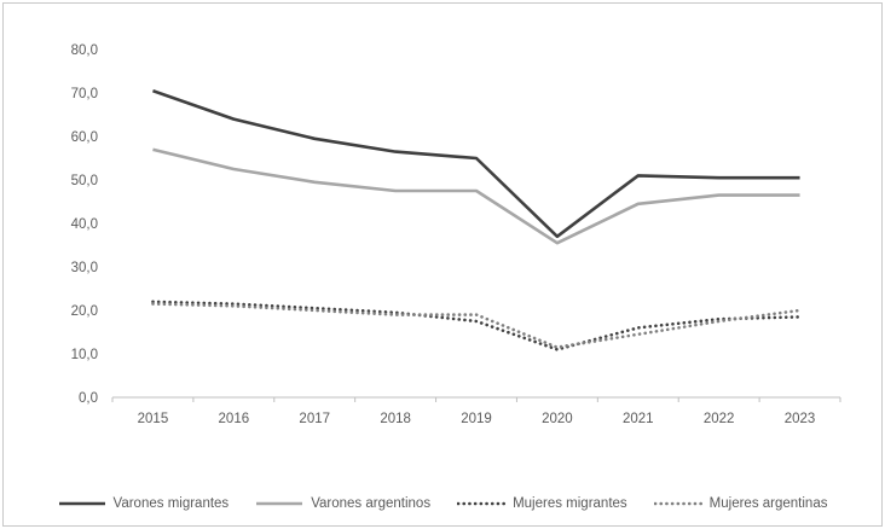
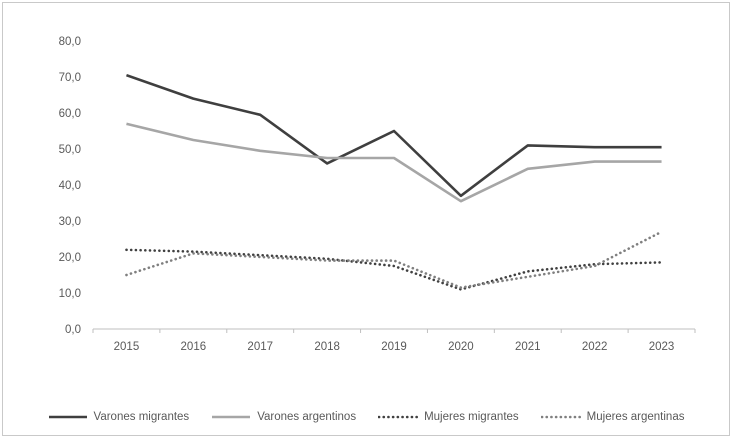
Mujeres argentinas/2015: 22 -> 15
Varones migrantes/2018: 56 -> 46
Mujeres argentinas/2023: 20 -> 27
